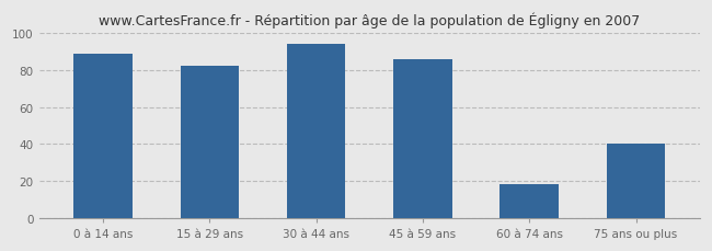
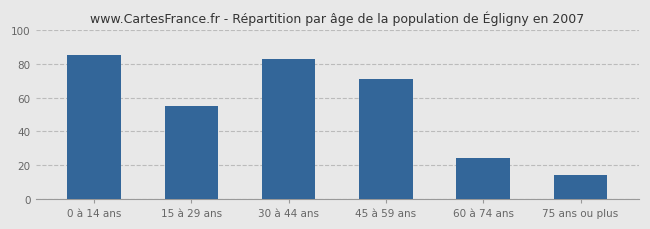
0 à 14 ans: 89 -> 85
15 à 29 ans: 82 -> 55
30 à 44 ans: 94 -> 83
45 à 59 ans: 86 -> 71
60 à 74 ans: 18 -> 24
75 ans ou plus: 40 -> 14
